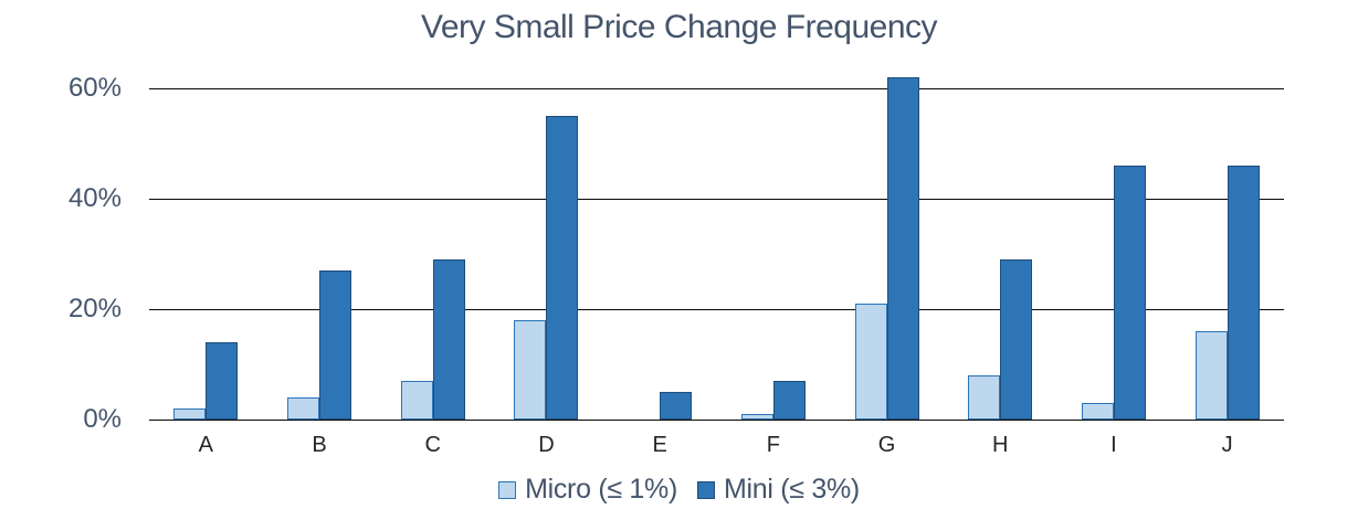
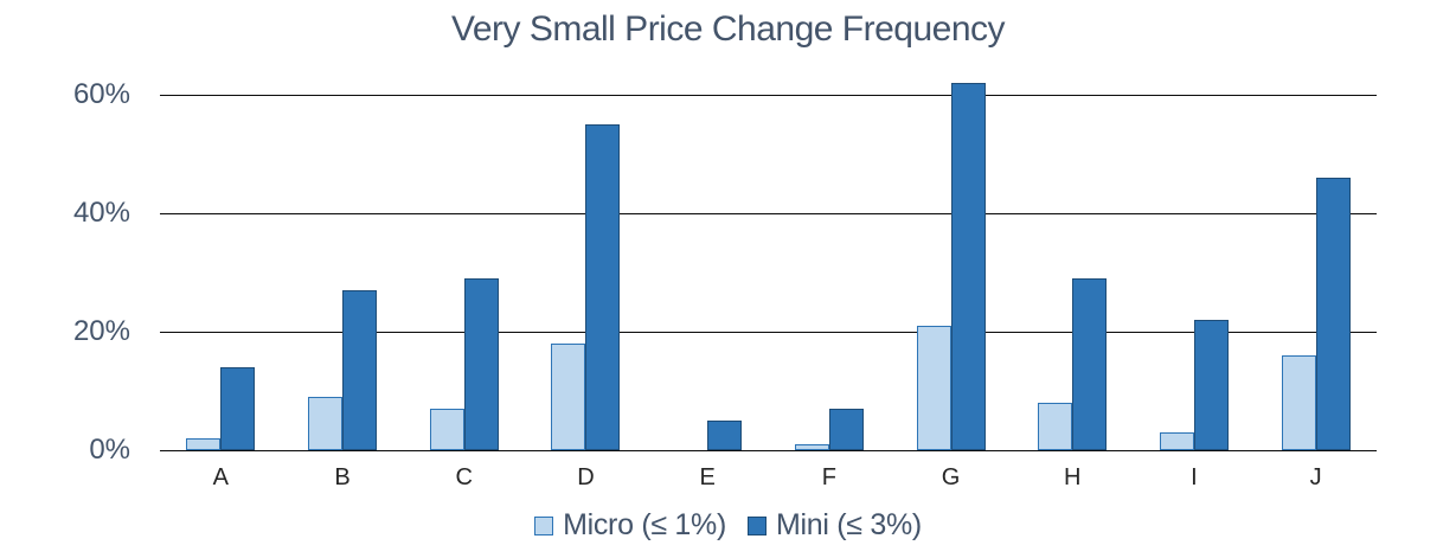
Micro (≤ 1%)/B: 4% -> 9%
Mini (≤ 3%)/I: 46% -> 22%
